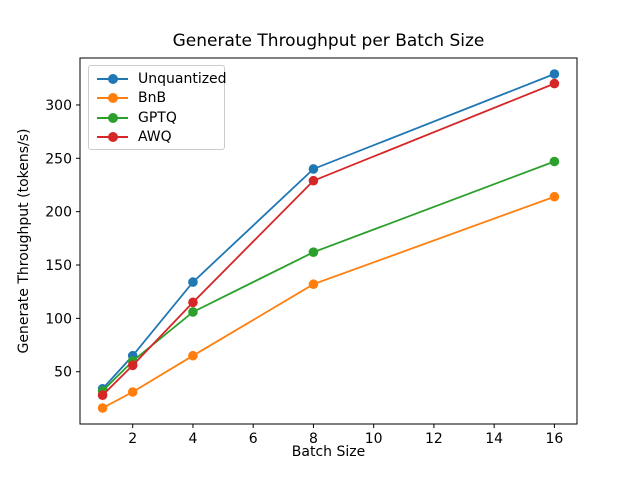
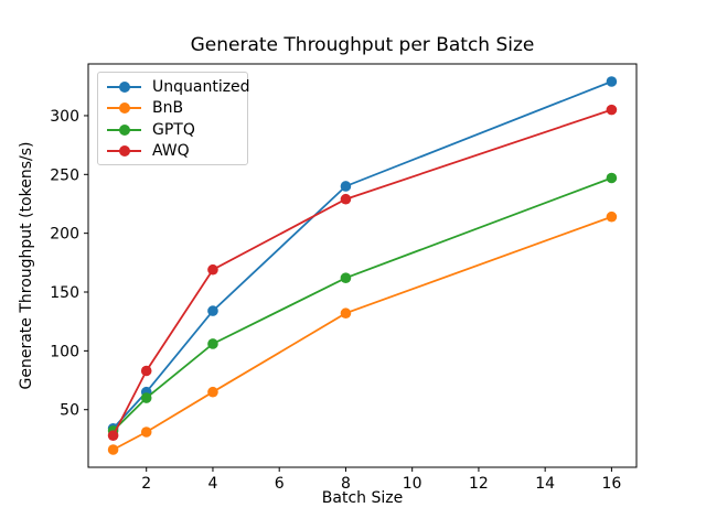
AWQ/2: 56 -> 83
AWQ/4: 115 -> 169
AWQ/16: 320 -> 305
